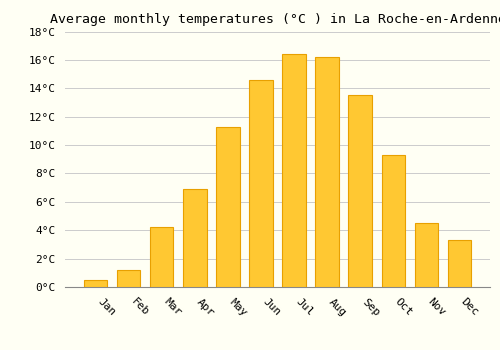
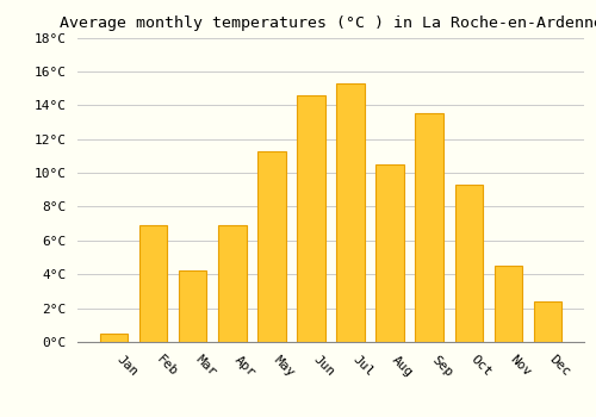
Feb: 1.2°C -> 6.9°C
Jul: 16.4°C -> 15.3°C
Aug: 16.2°C -> 10.5°C
Dec: 3.3°C -> 2.4°C
